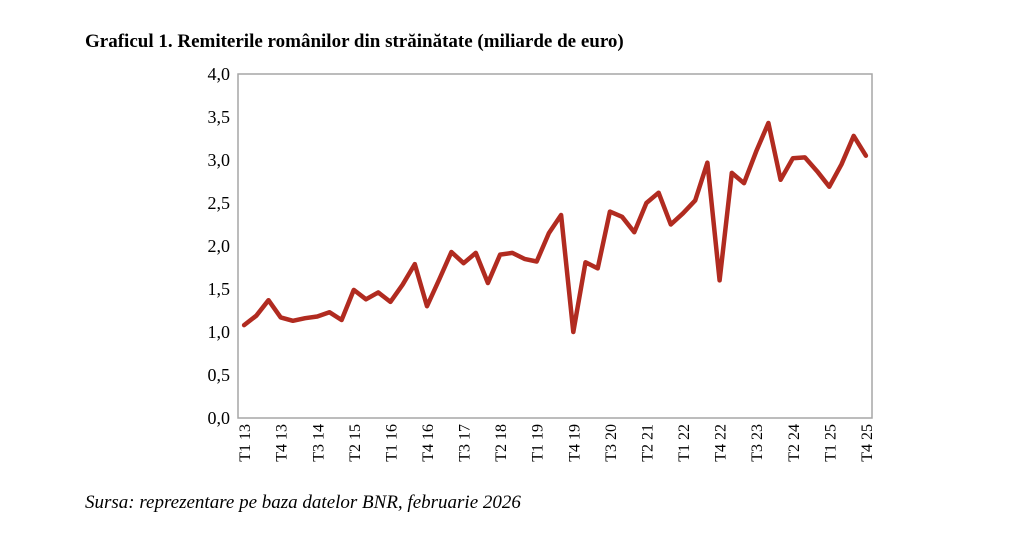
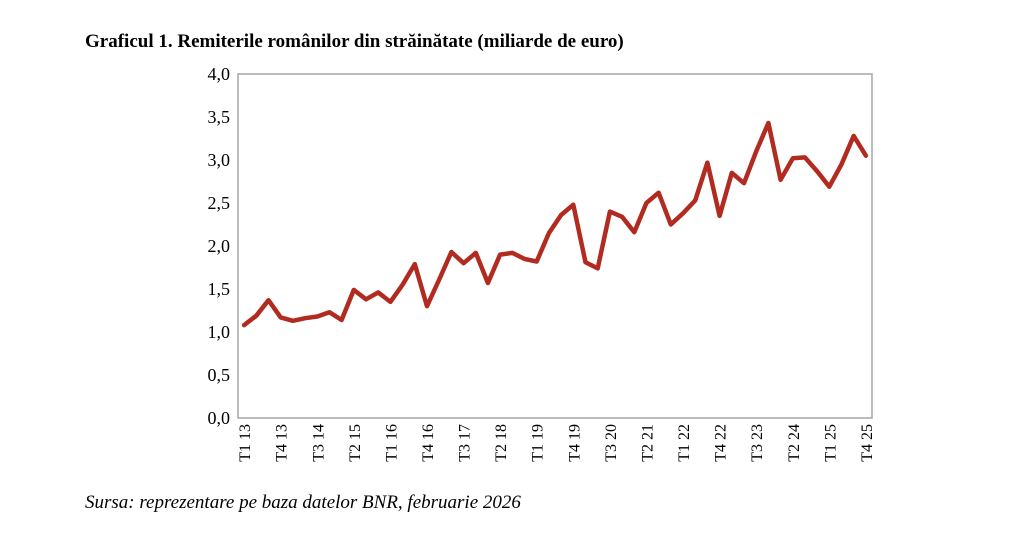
T4 19: 1,0 -> 2,5
T4 22: 1,6 -> 2,4
